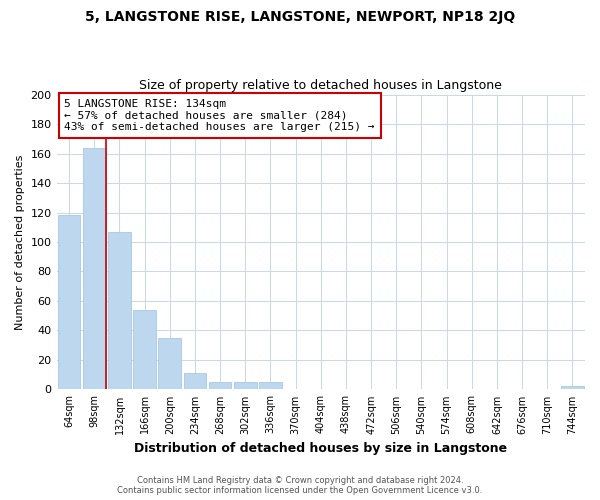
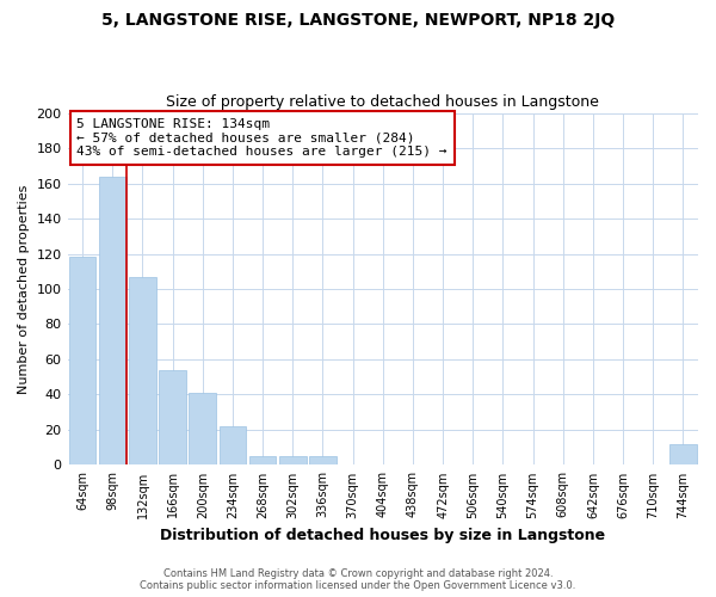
200sqm: 35 -> 41
234sqm: 11 -> 22
744sqm: 2 -> 12
